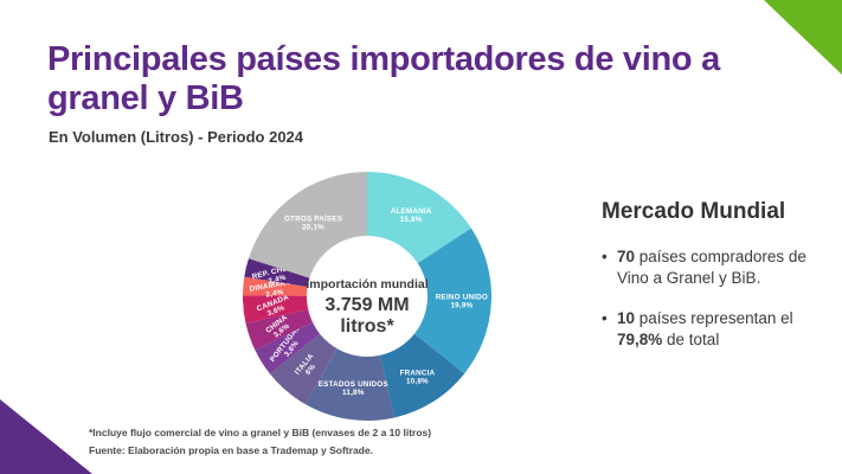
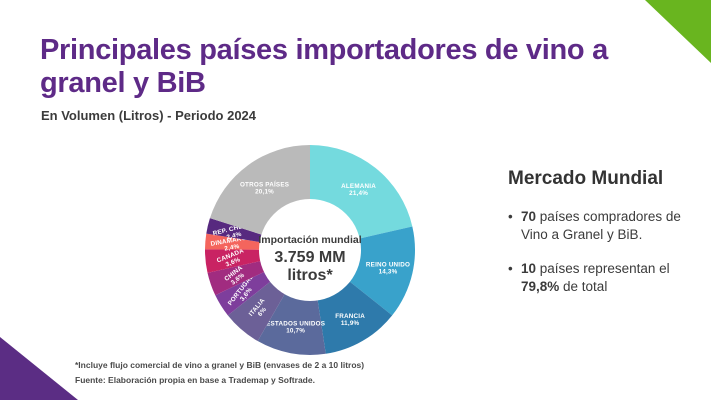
ALEMANIA: 15,8% -> 21,4%
REINO UNIDO: 19,9% -> 14,3%
FRANCIA: 10,8% -> 11,9%
ESTADOS UNIDOS: 11,8% -> 10,7%
